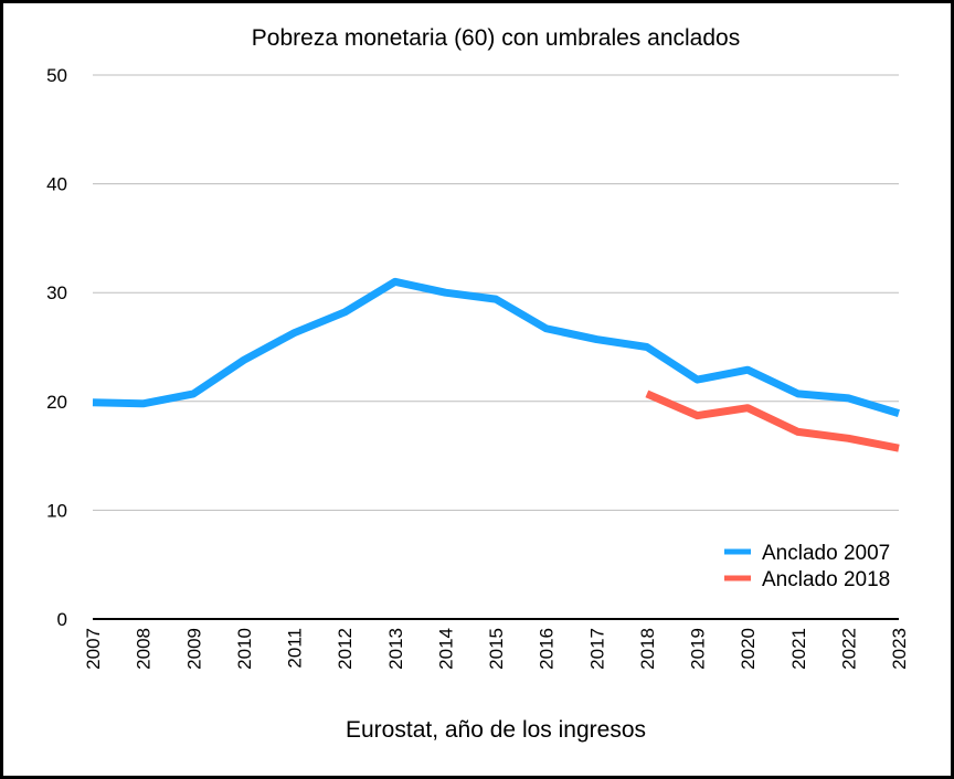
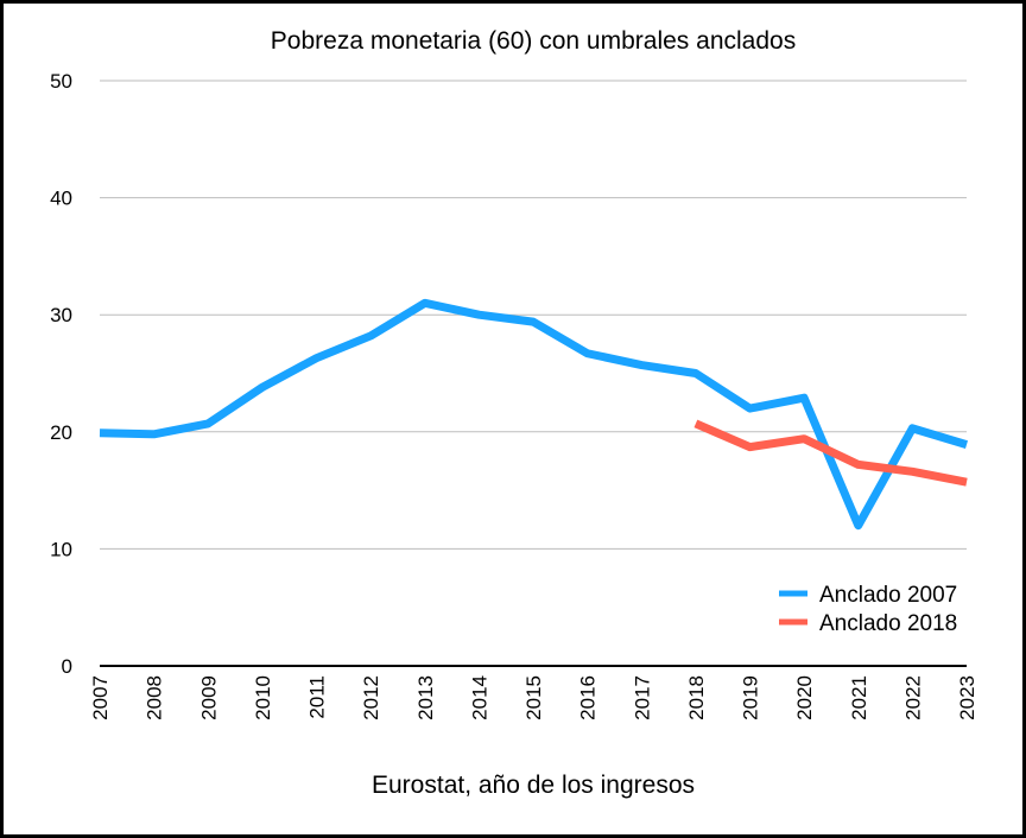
Anclado 2007/2021: 21 -> 12
